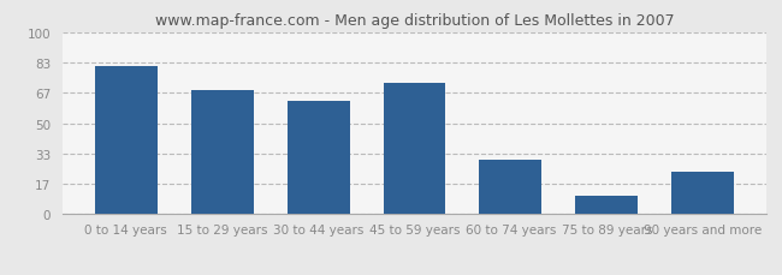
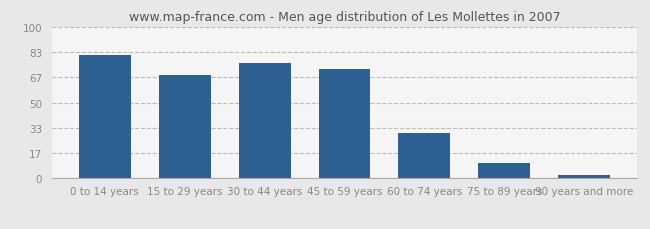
30 to 44 years: 62 -> 76
90 years and more: 23 -> 2
